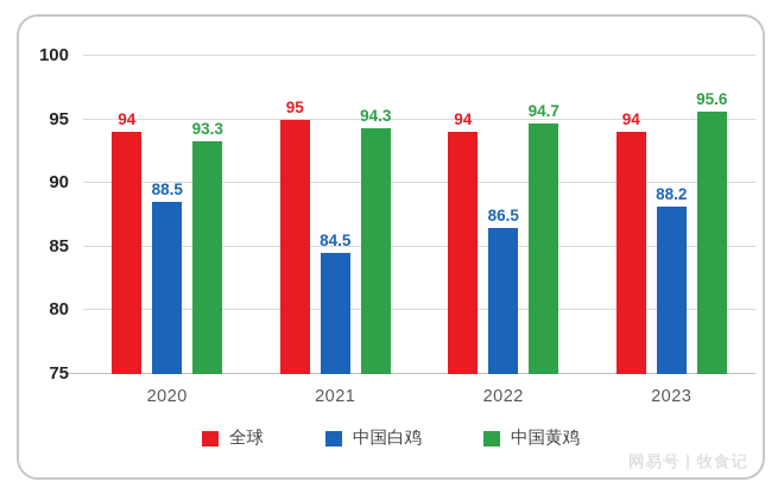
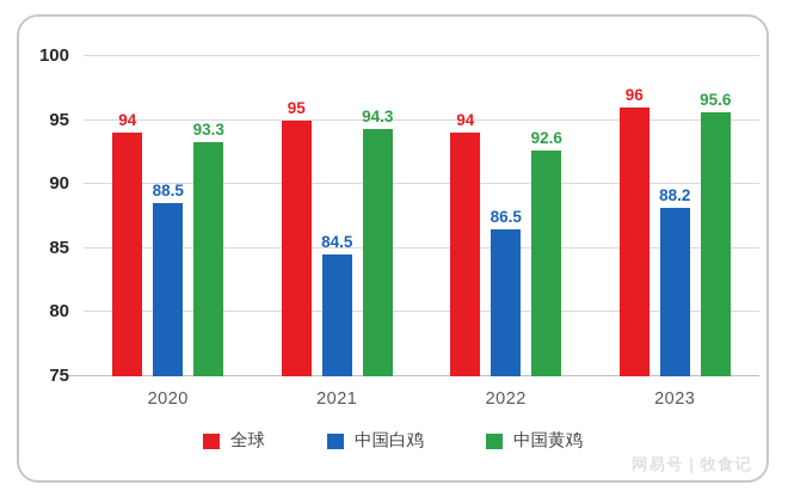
中国黄鸡/2022: 94.7 -> 92.6
全球/2023: 94 -> 96
